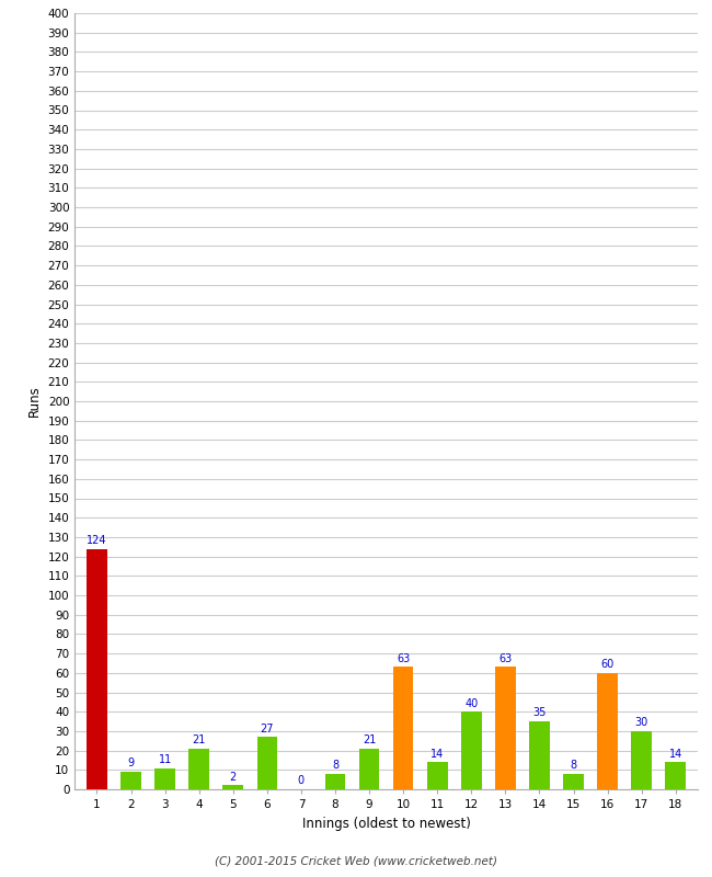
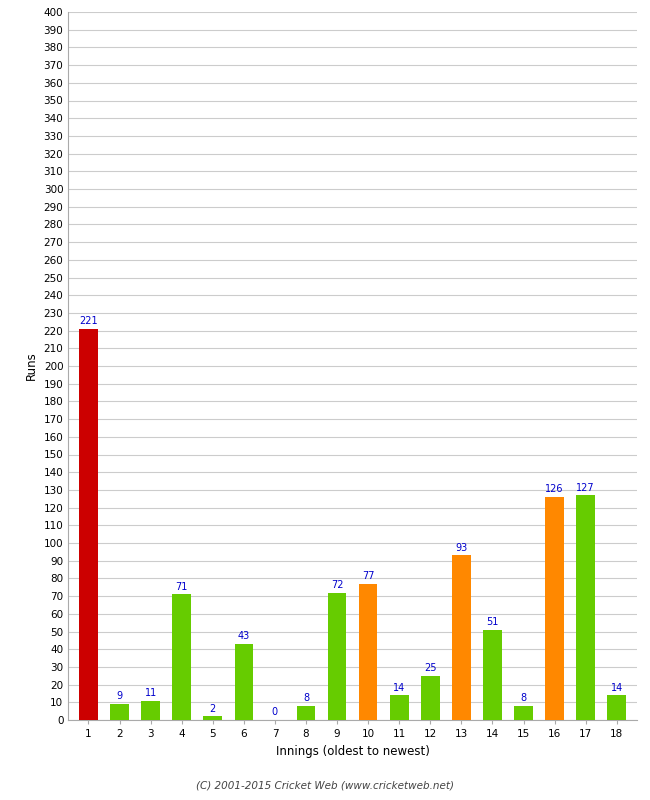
1: 124 -> 221
4: 21 -> 71
6: 27 -> 43
9: 21 -> 72
10: 63 -> 77
12: 40 -> 25
13: 63 -> 93
14: 35 -> 51
16: 60 -> 126
17: 30 -> 127
